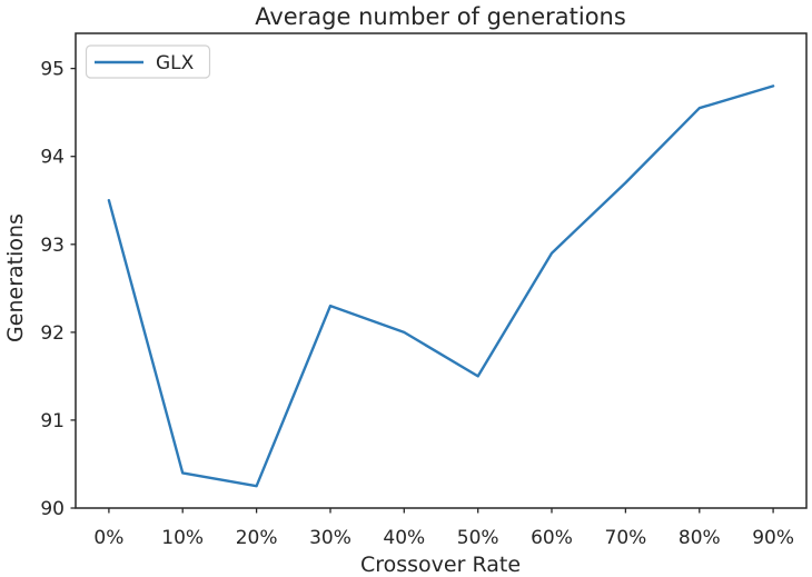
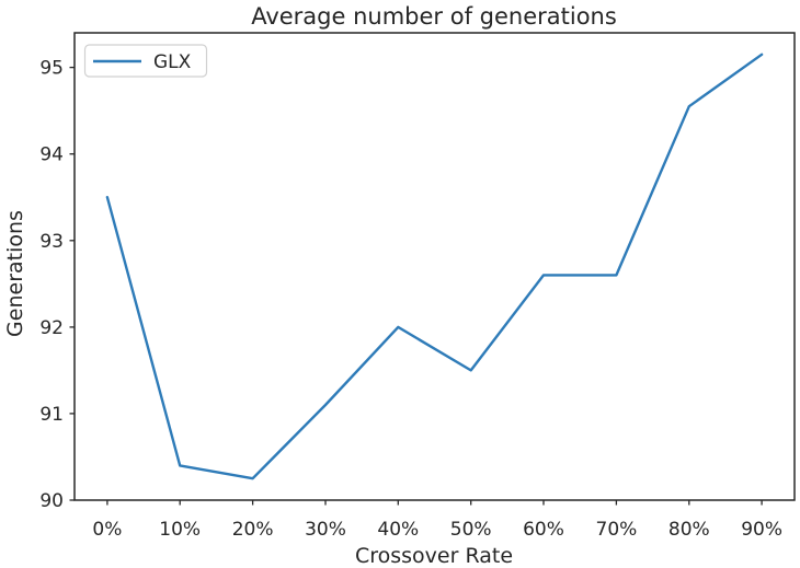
30%: 92.3 -> 91.1
60%: 92.9 -> 92.6
70%: 93.7 -> 92.6
90%: 94.8 -> 95.2
